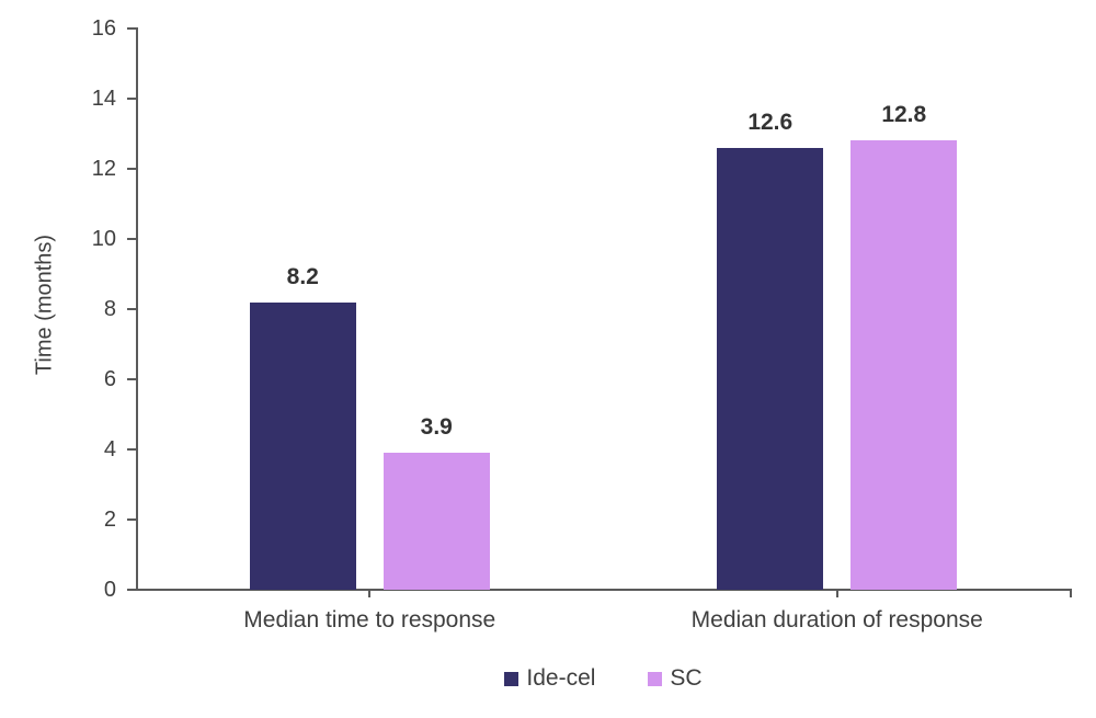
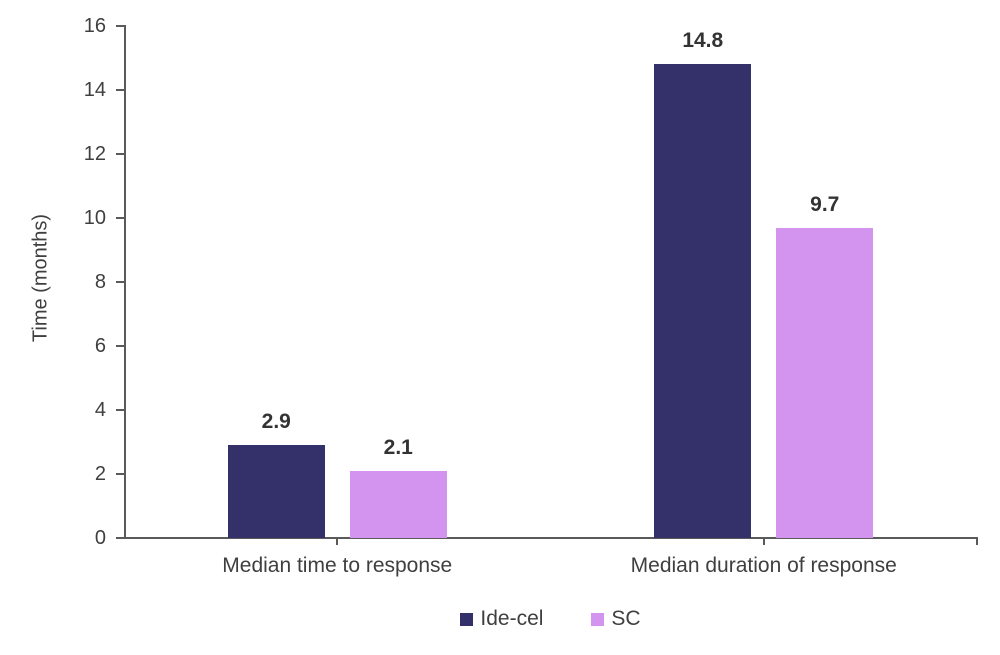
Ide-cel/Median time to response: 8.2 -> 2.9
SC/Median time to response: 3.9 -> 2.1
Ide-cel/Median duration of response: 12.6 -> 14.8
SC/Median duration of response: 12.8 -> 9.7
